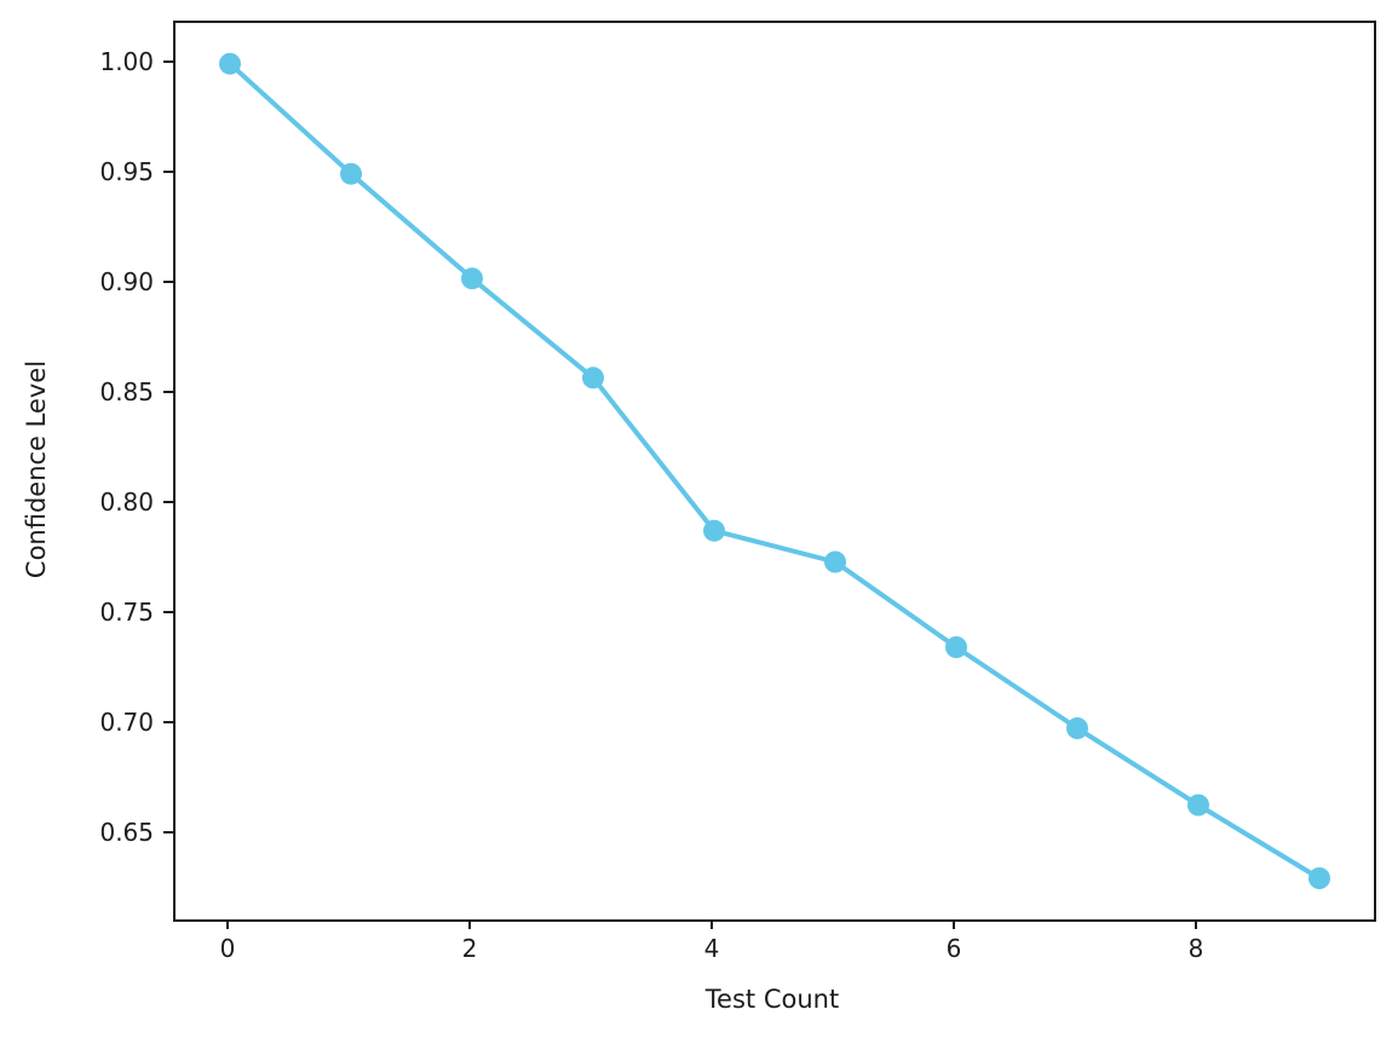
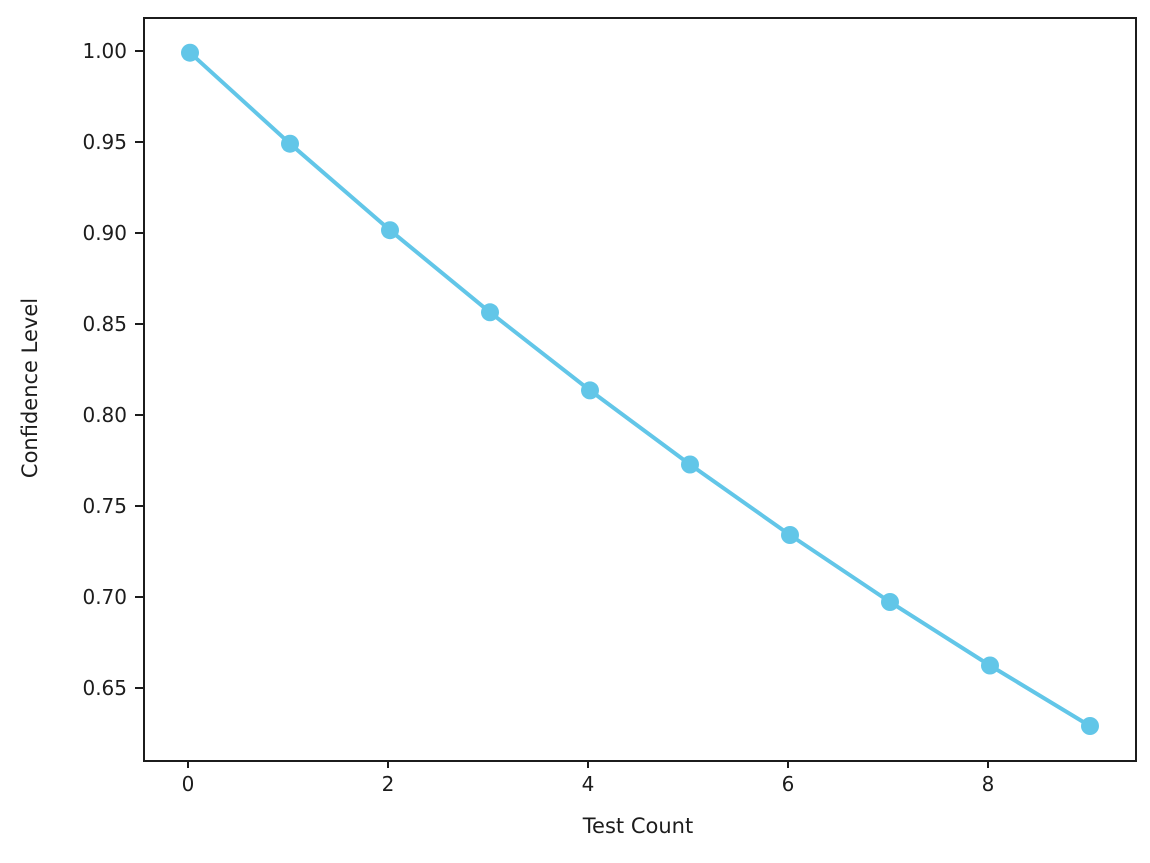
4: 0.788 -> 0.815
